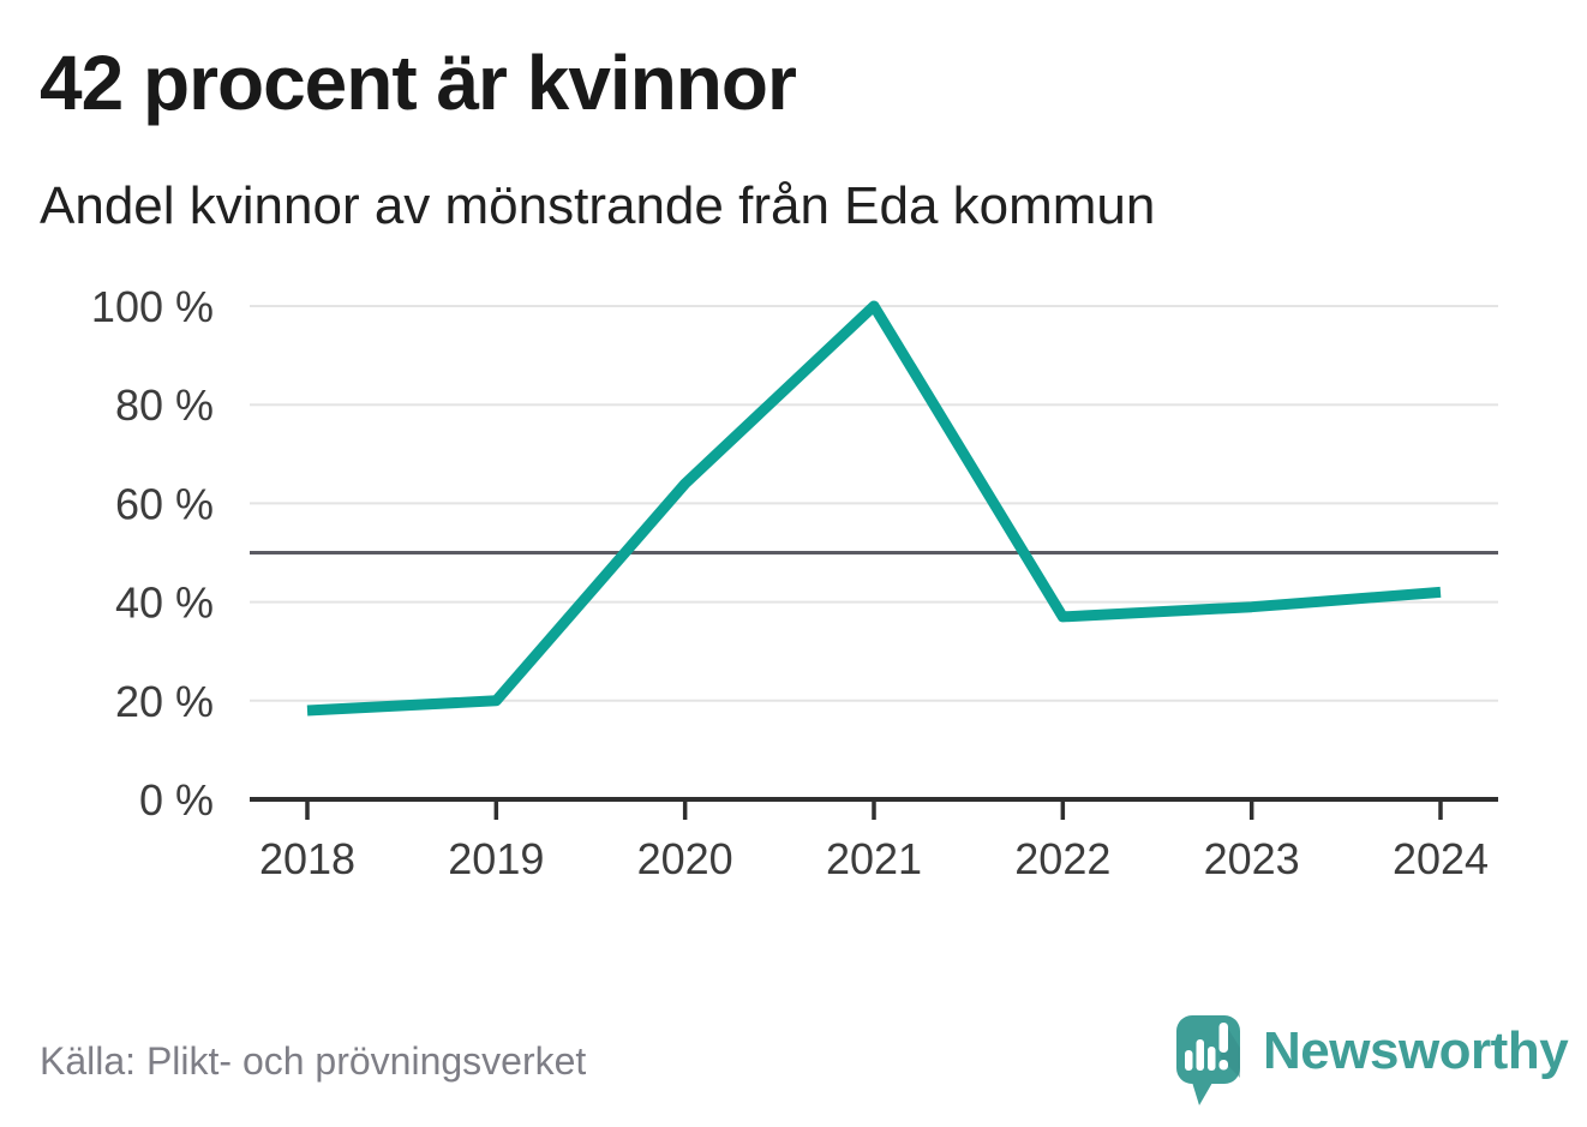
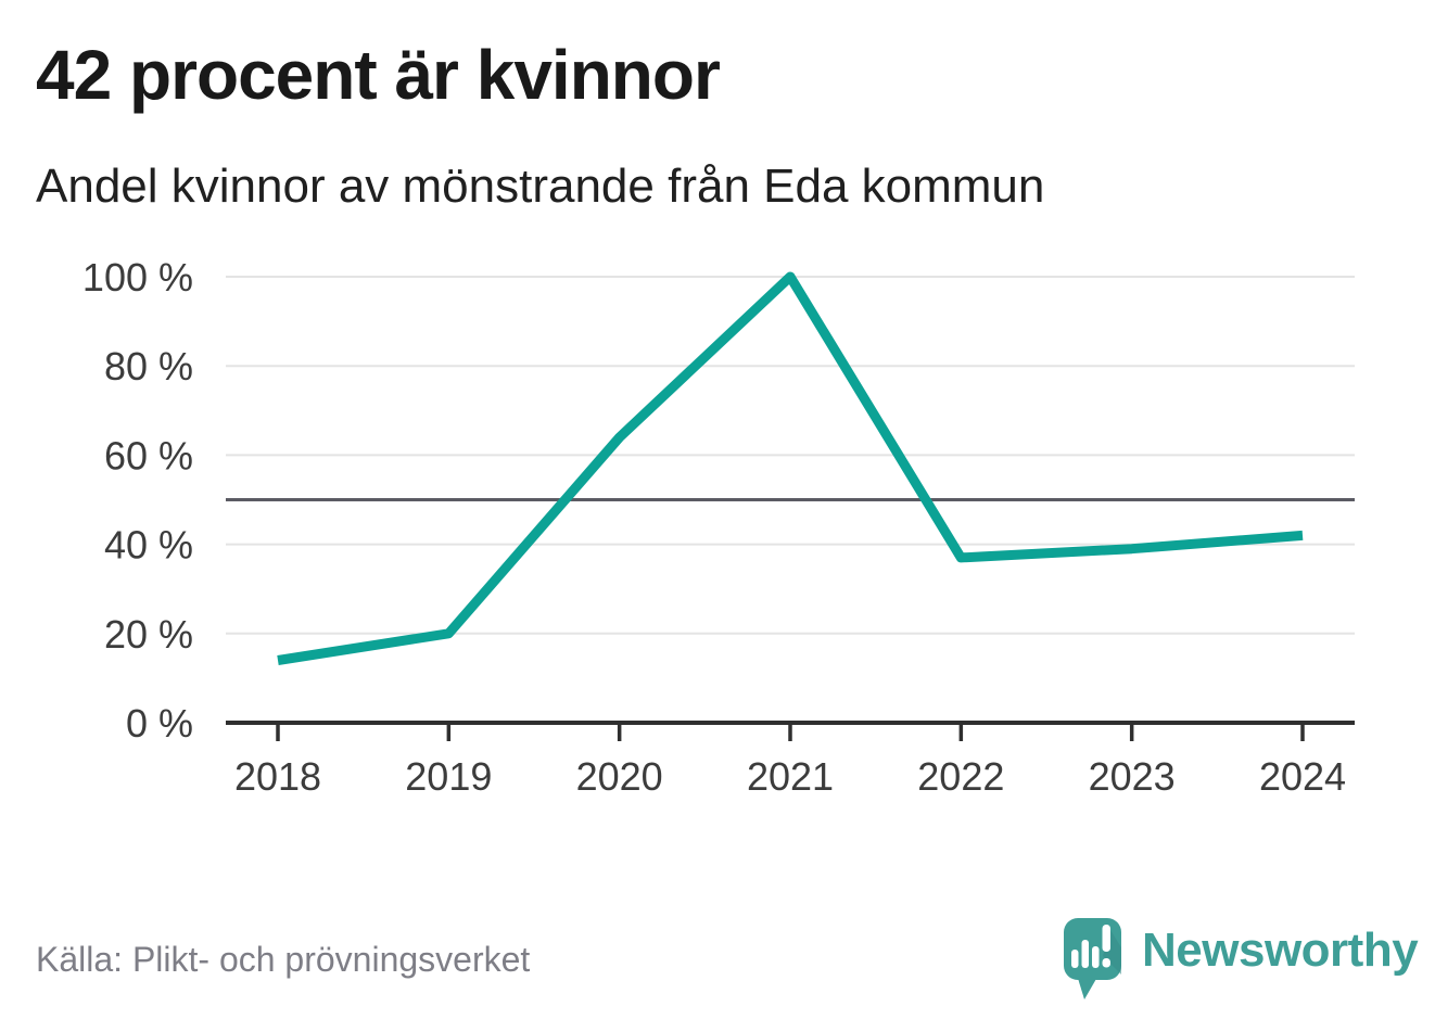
2018: 18% -> 14%
